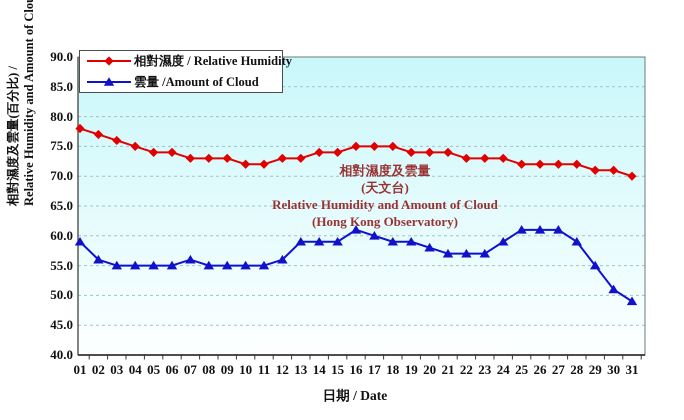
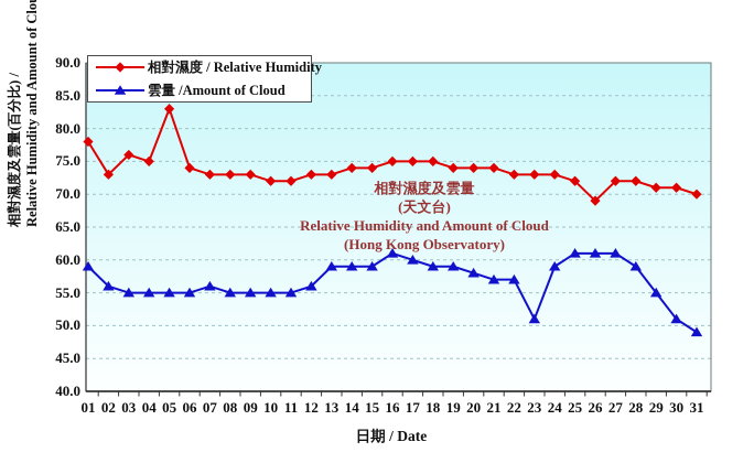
相對濕度 / Relative Humidity/02: 77 -> 73
相對濕度 / Relative Humidity/05: 74 -> 83
雲量 /Amount of Cloud/23: 57 -> 51
相對濕度 / Relative Humidity/26: 72 -> 69
